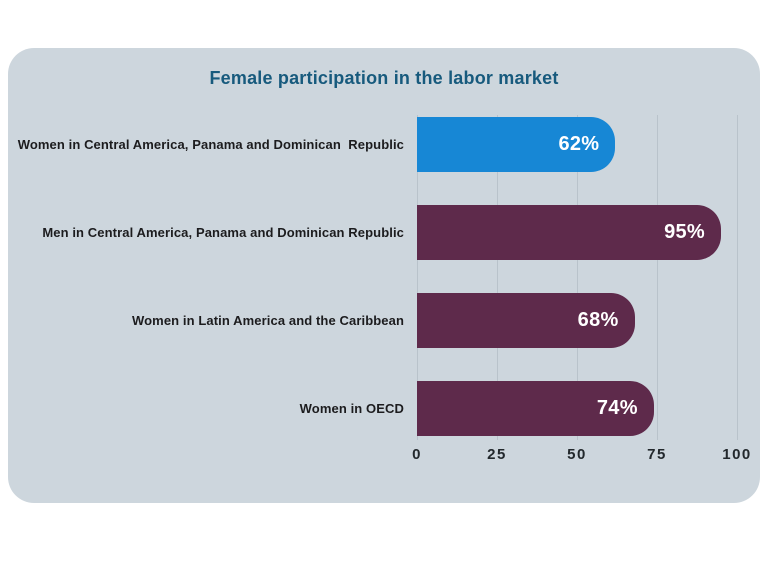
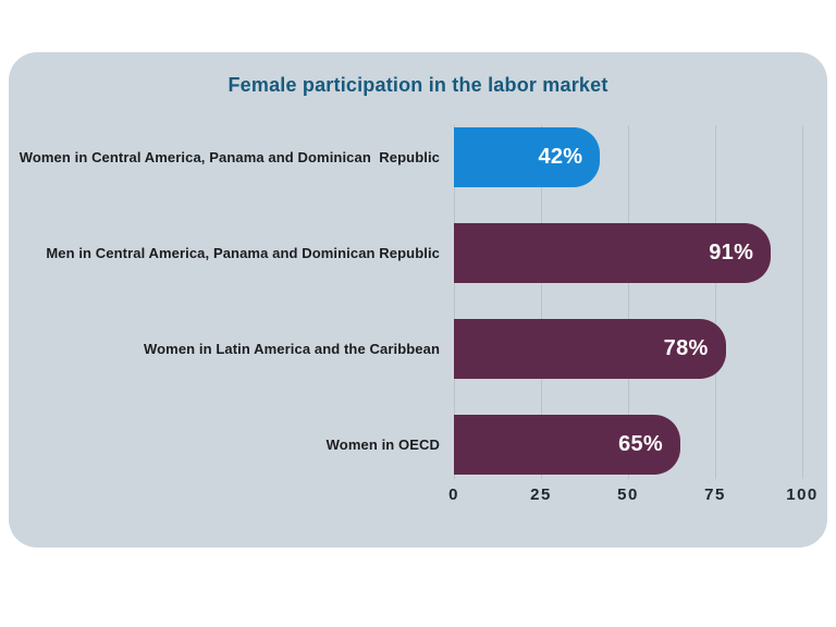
Women in Central America, Panama and Dominican Republic: 62% -> 42%
Men in Central America, Panama and Dominican Republic: 95% -> 91%
Women in Latin America and the Caribbean: 68% -> 78%
Women in OECD: 74% -> 65%
